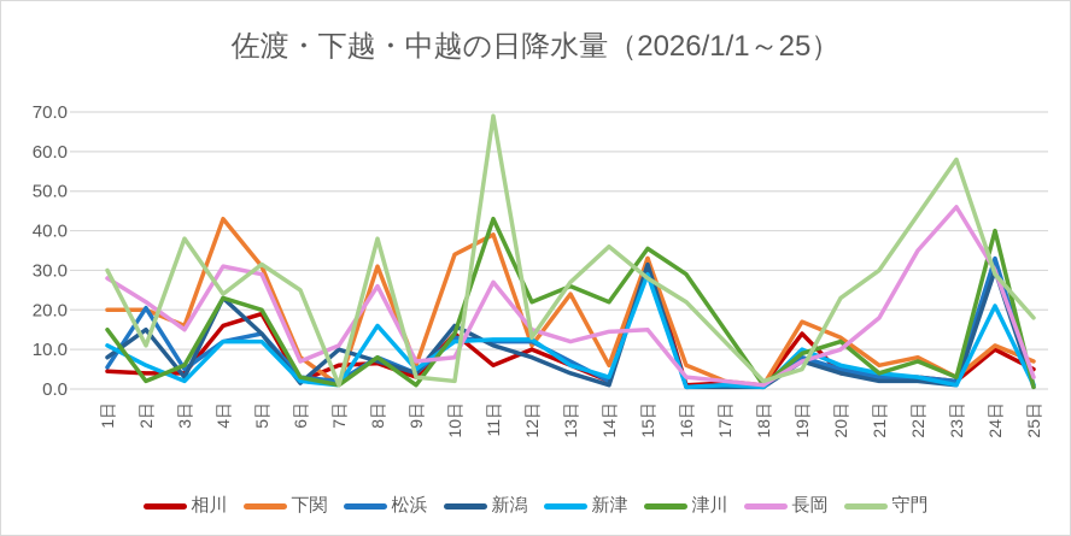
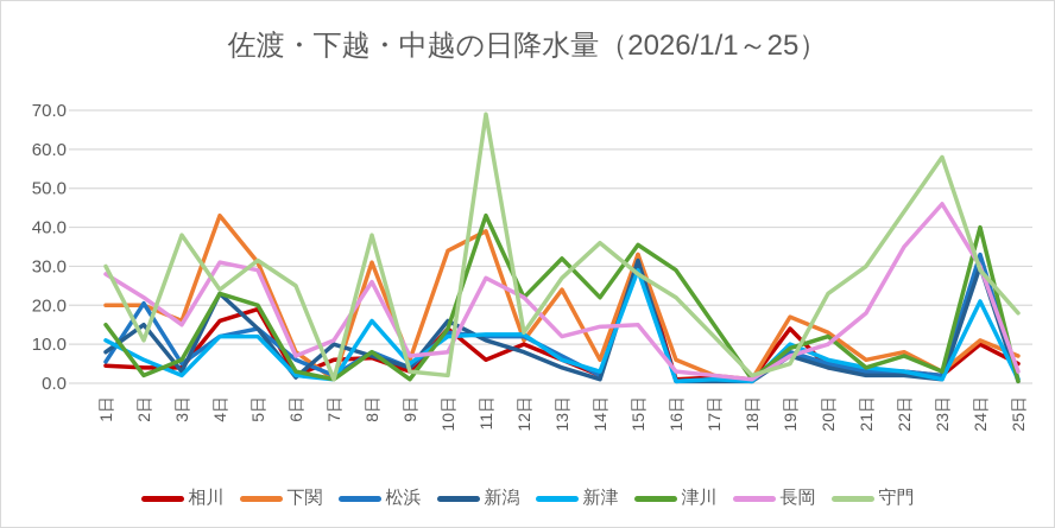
松浜/6日: 3 -> 6
長岡/12日: 15 -> 22
津川/13日: 26 -> 32
